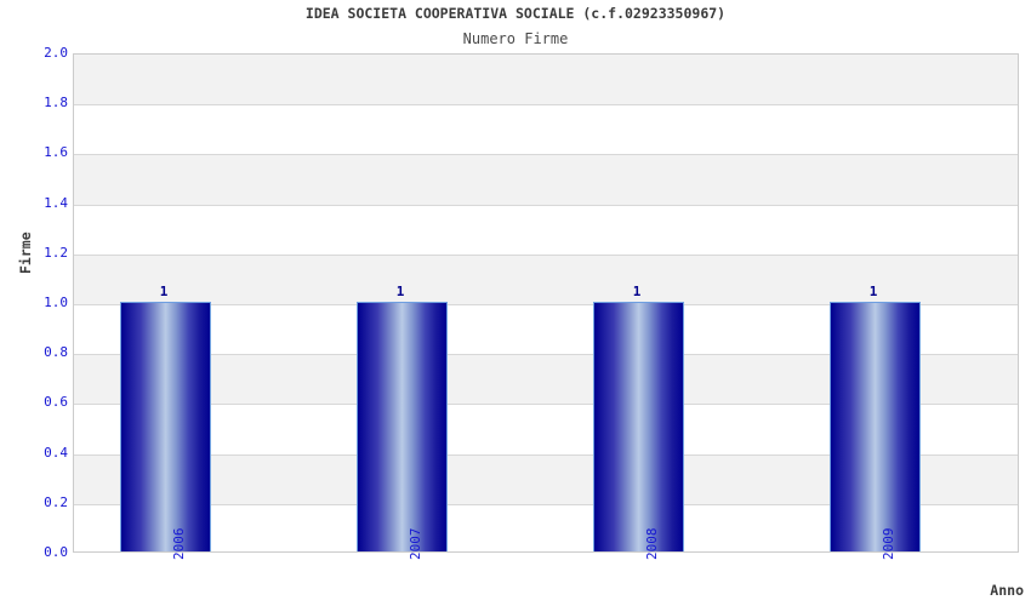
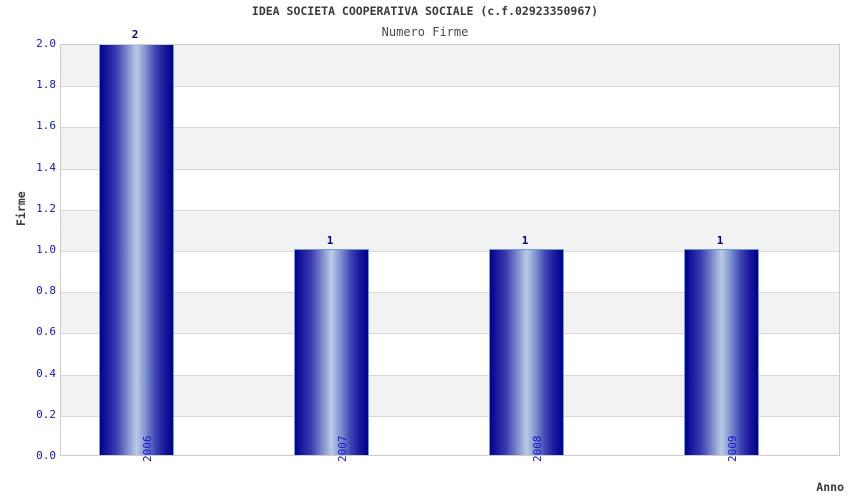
2006: 1 -> 2
